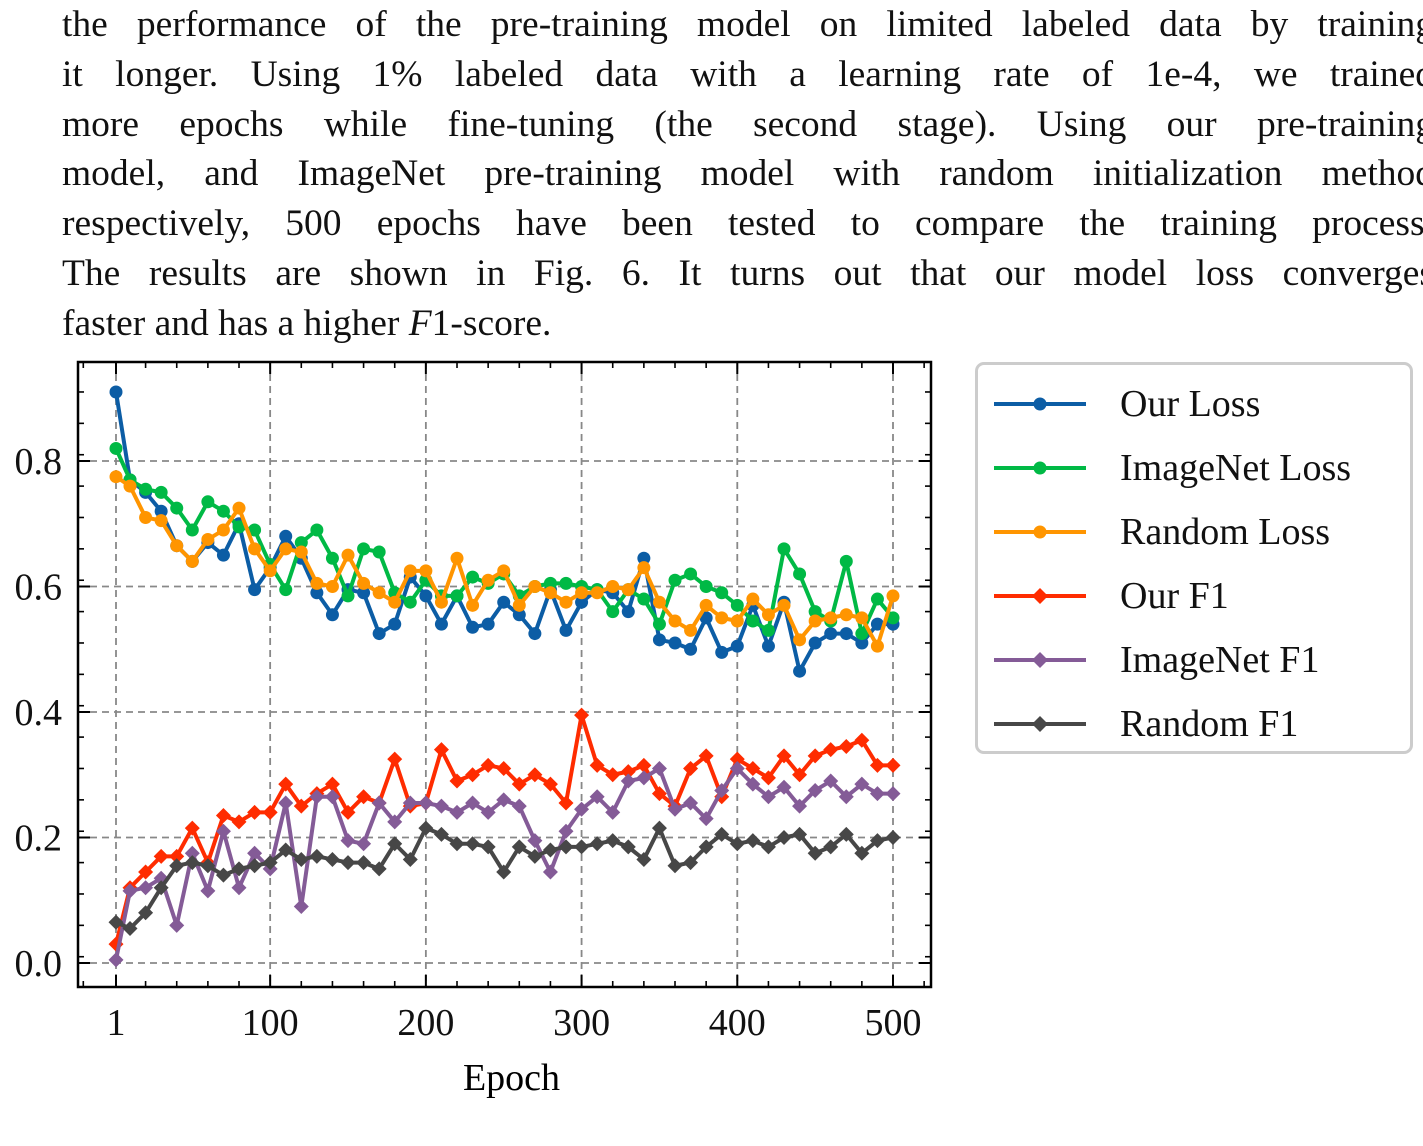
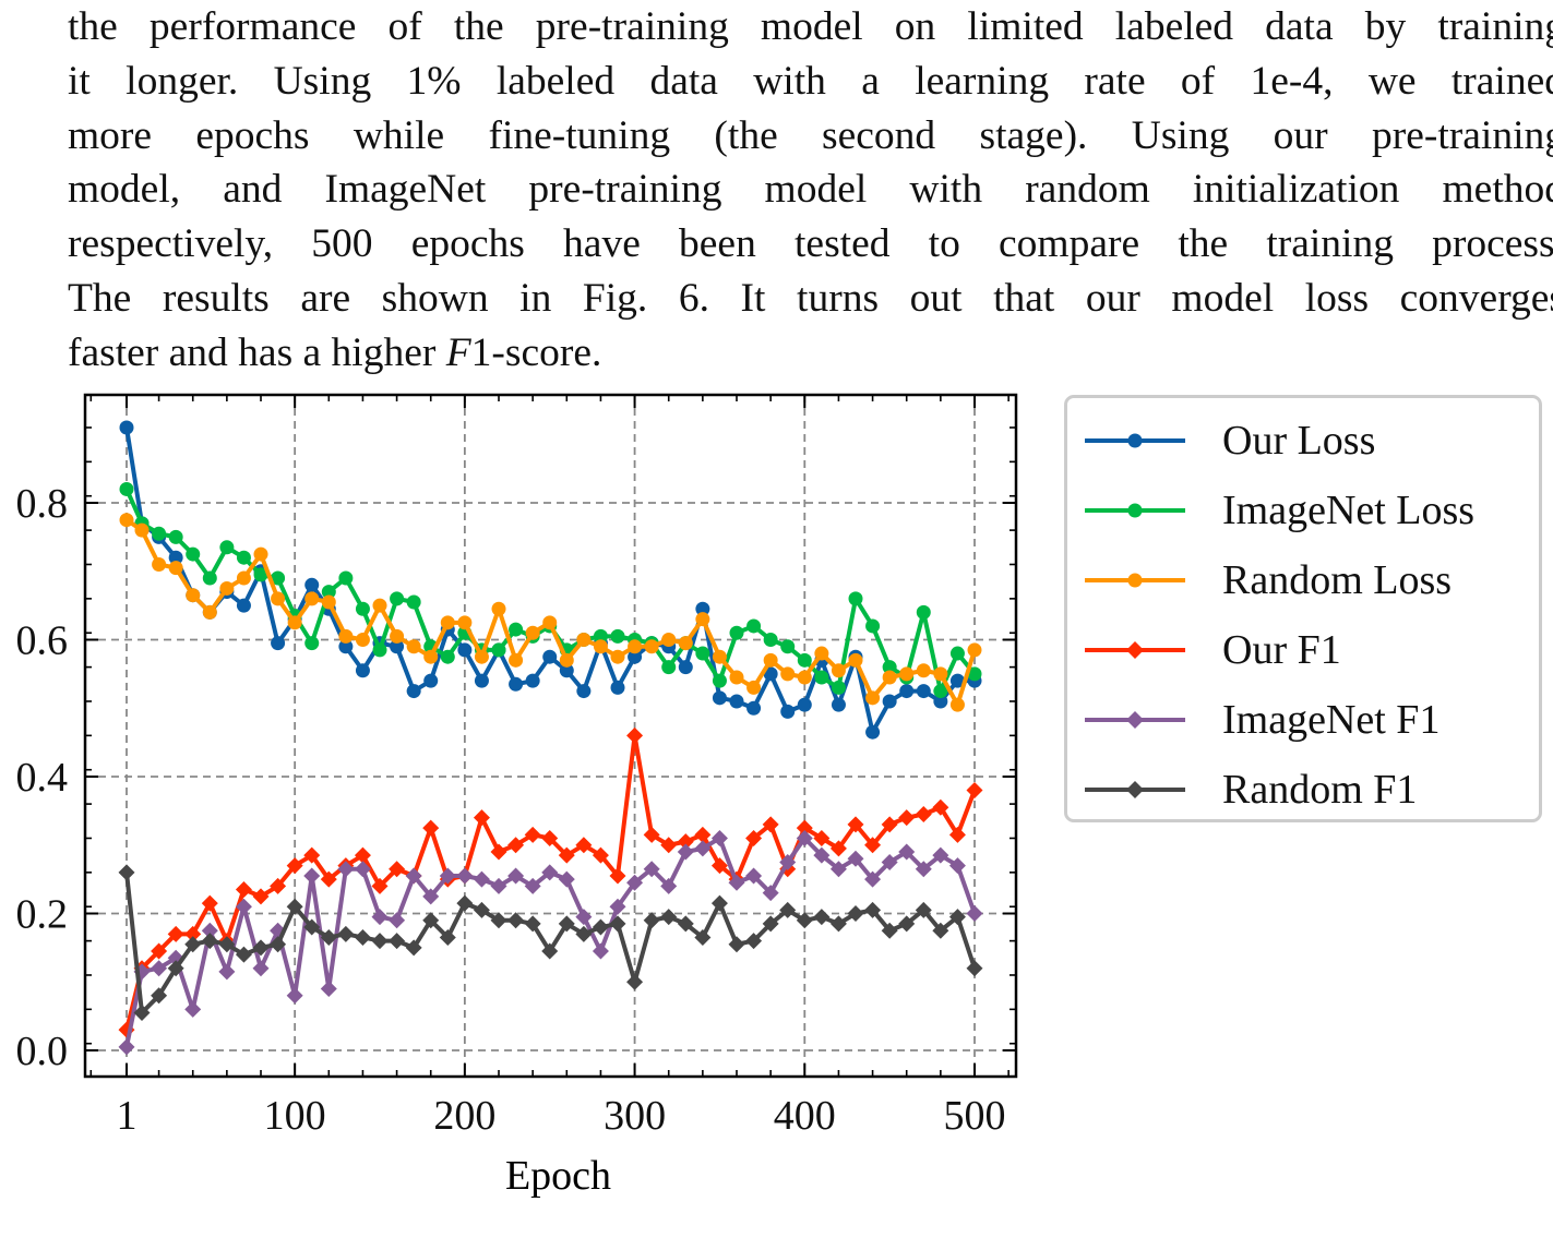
Random F1/1: 0.07 -> 0.26
Our F1/100: 0.24 -> 0.27
ImageNet F1/100: 0.15 -> 0.08
Random F1/100: 0.16 -> 0.21
Our F1/300: 0.40 -> 0.46
Random F1/300: 0.18 -> 0.10
Our F1/500: 0.32 -> 0.38
ImageNet F1/500: 0.27 -> 0.20
Random F1/500: 0.20 -> 0.12
